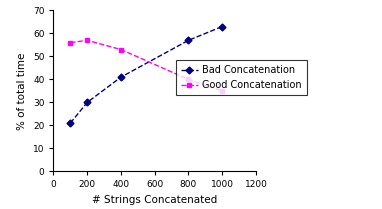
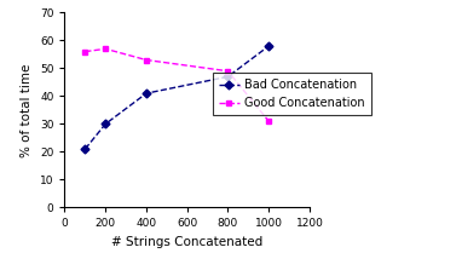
Bad Concatenation/800: 57 -> 47
Good Concatenation/800: 40 -> 49
Bad Concatenation/1000: 63 -> 58
Good Concatenation/1000: 35 -> 31
